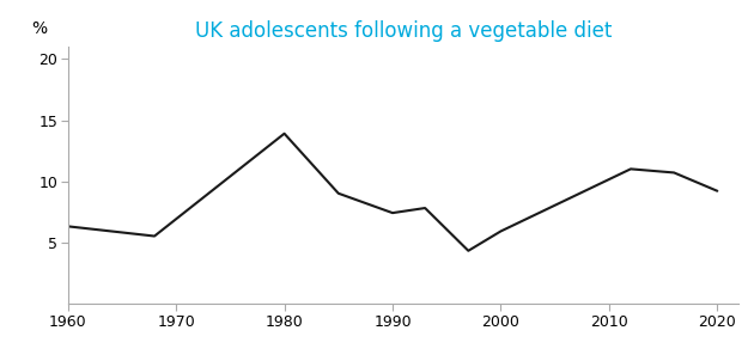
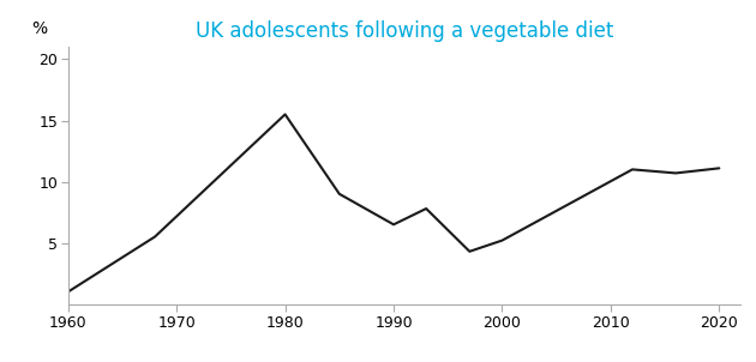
1960: 6.3 -> 1.0
1980: 13.9 -> 15.5
1990: 7.4 -> 6.5
2000: 5.9 -> 5.2
2020: 9.2 -> 11.1
